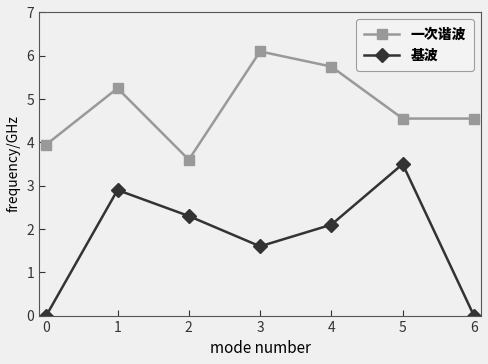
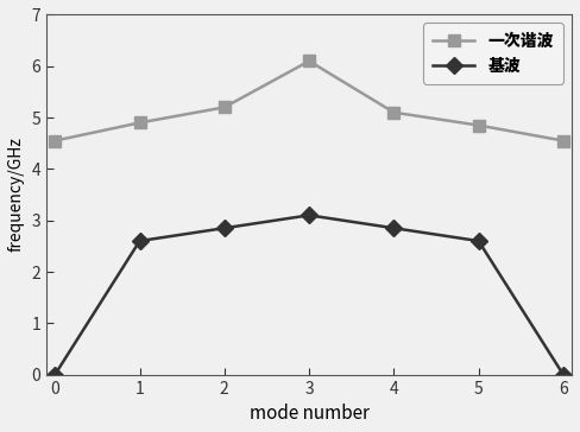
一次谐波/0: 3.95 -> 4.55
一次谐波/1: 5.25 -> 4.90
基波/1: 2.90 -> 2.60
一次谐波/2: 3.60 -> 5.20
基波/2: 2.30 -> 2.85
基波/3: 1.60 -> 3.10
一次谐波/4: 5.75 -> 5.10
基波/4: 2.10 -> 2.85
一次谐波/5: 4.55 -> 4.85
基波/5: 3.50 -> 2.60
